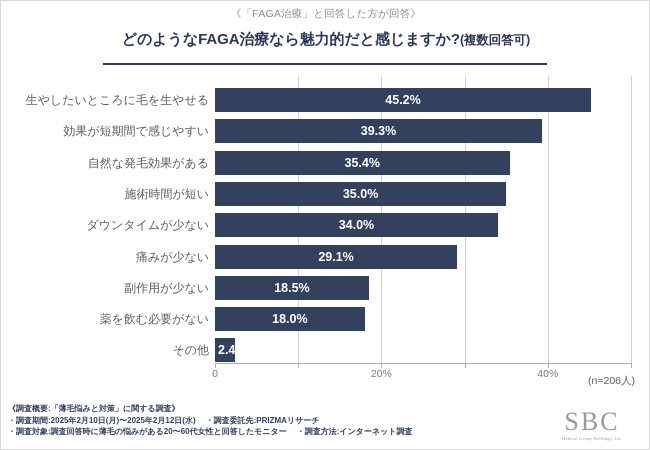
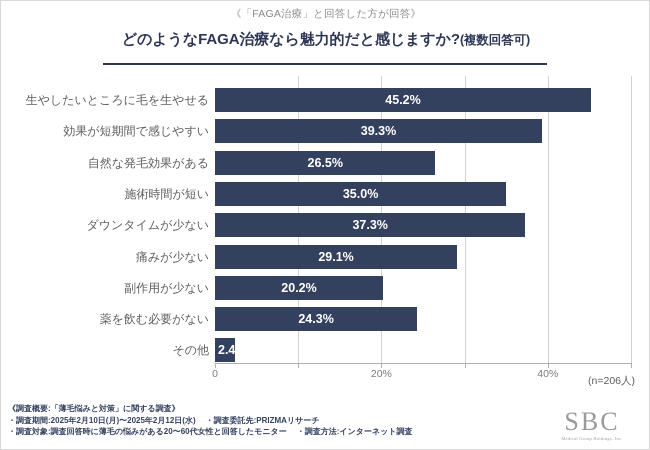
自然な発毛効果がある: 35.4% -> 26.5%
ダウンタイムが少ない: 34.0% -> 37.3%
副作用が少ない: 18.5% -> 20.2%
薬を飲む必要がない: 18.0% -> 24.3%
